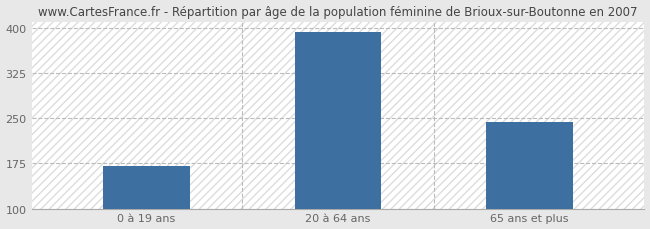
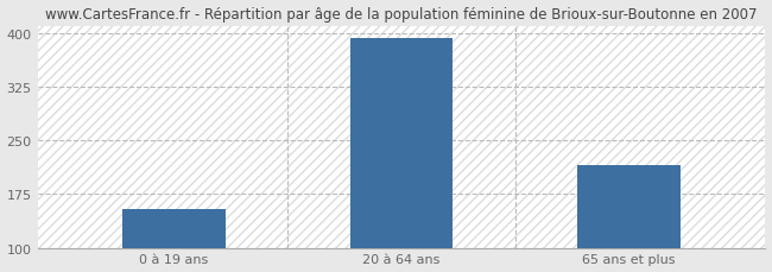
0 à 19 ans: 170 -> 154
65 ans et plus: 243 -> 216
